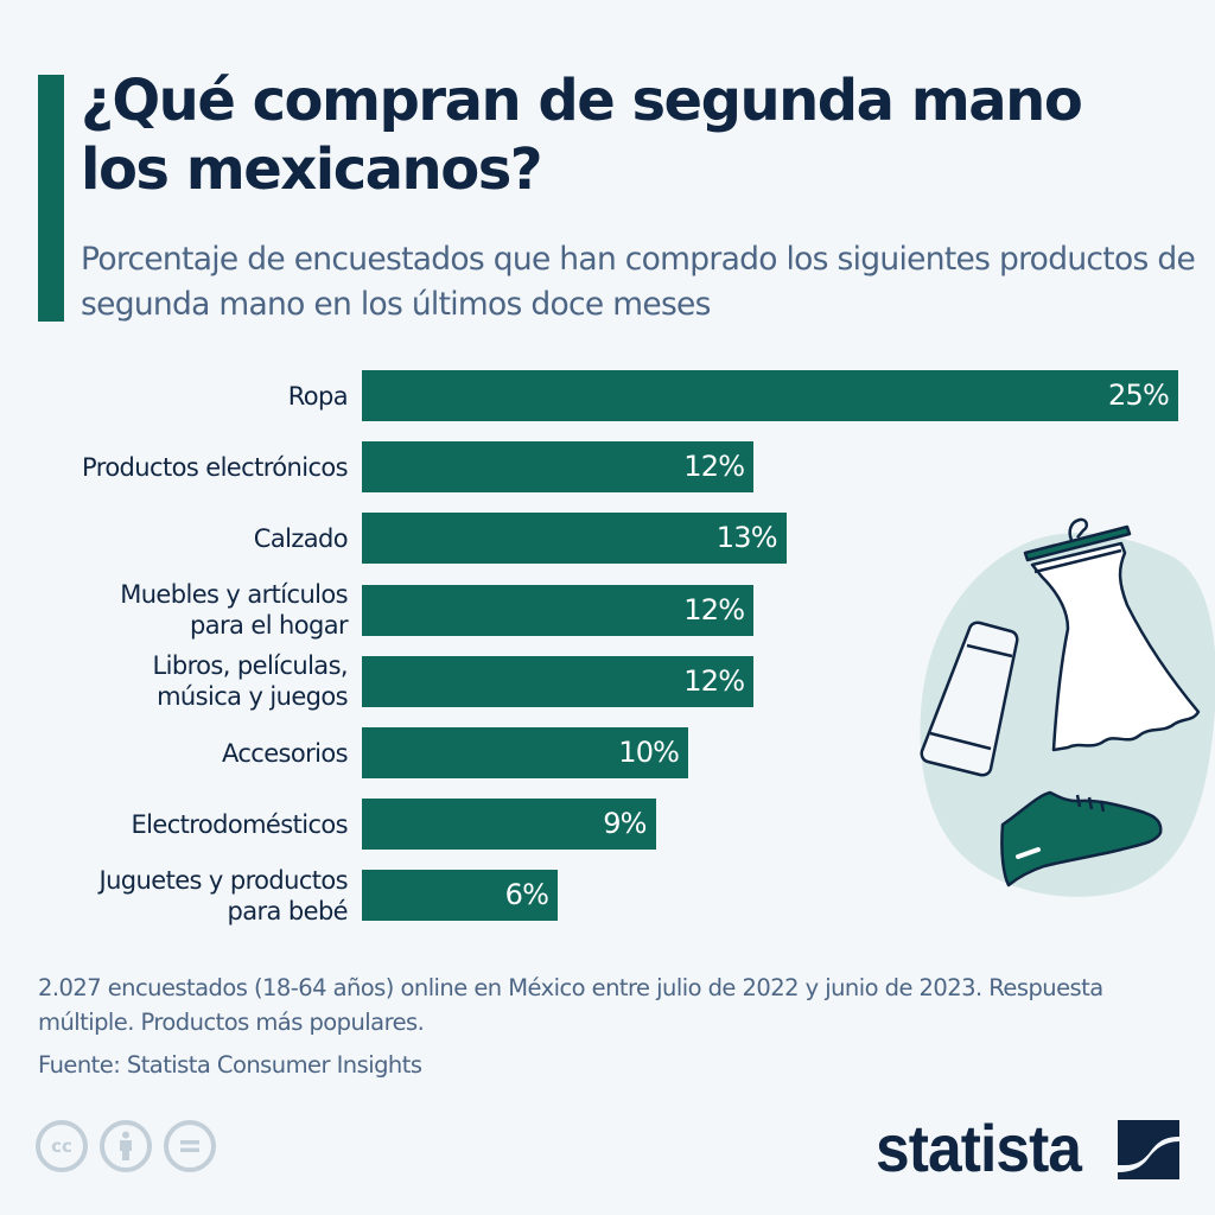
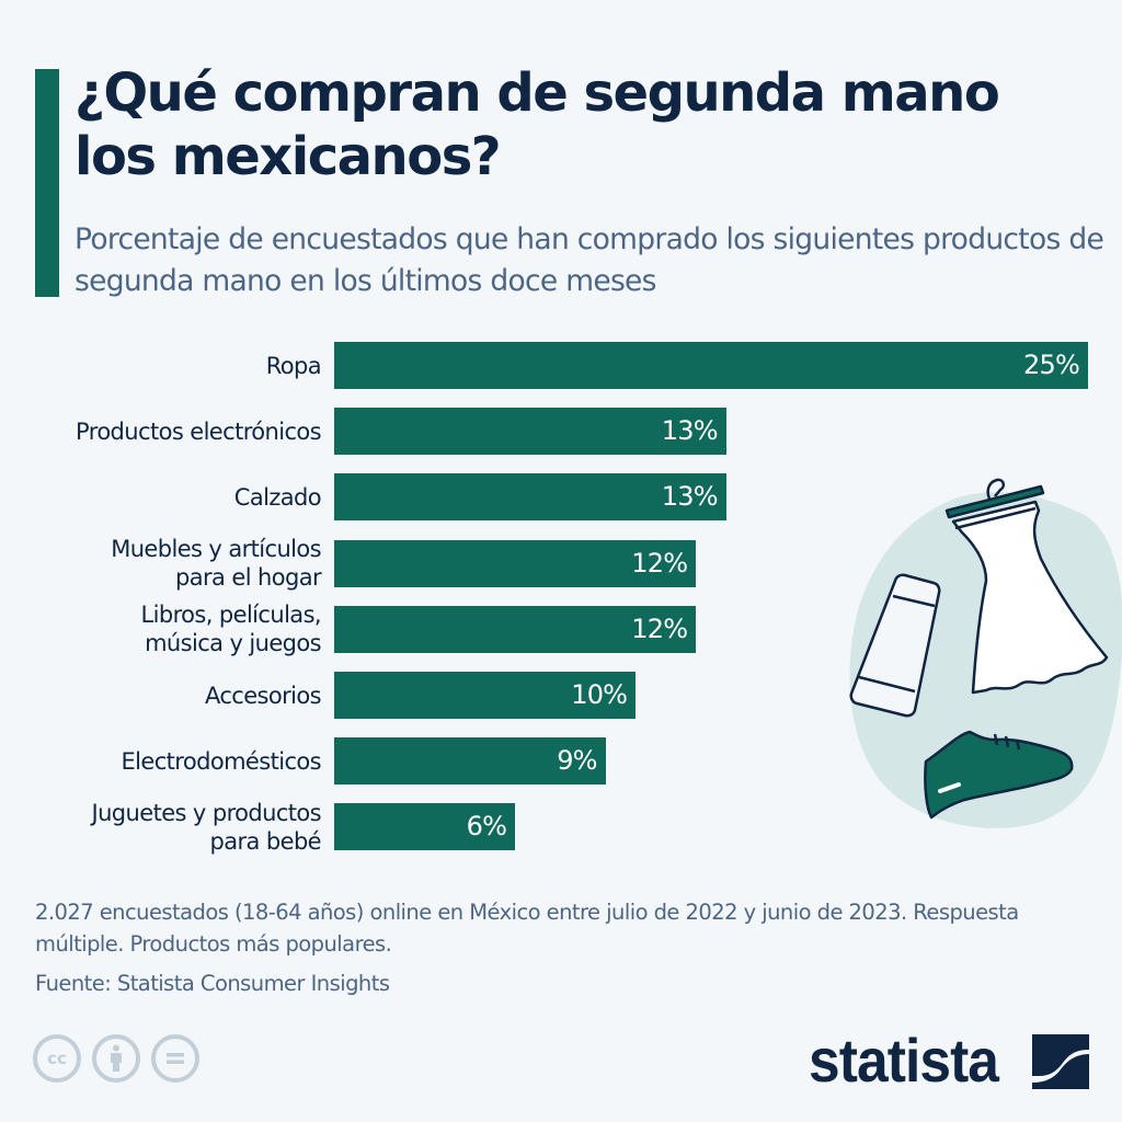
Productos electrónicos: 12% -> 13%
